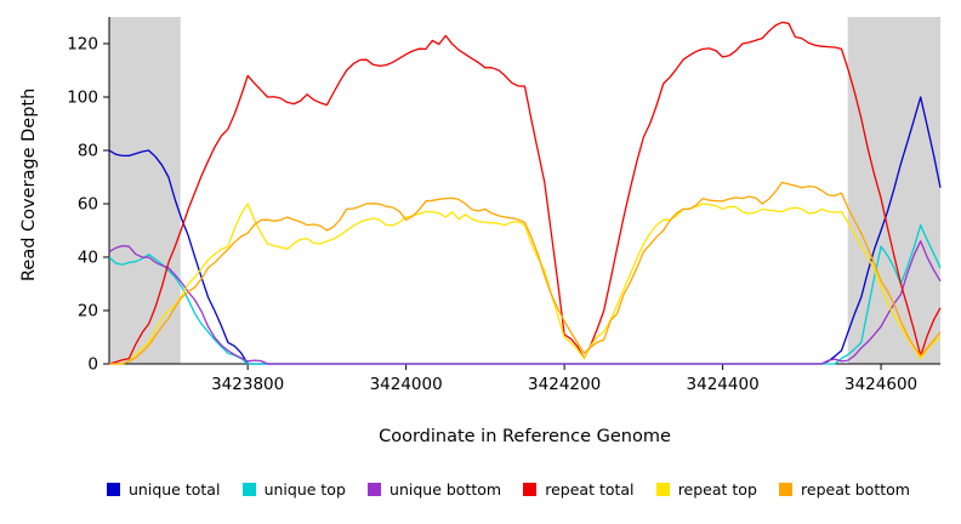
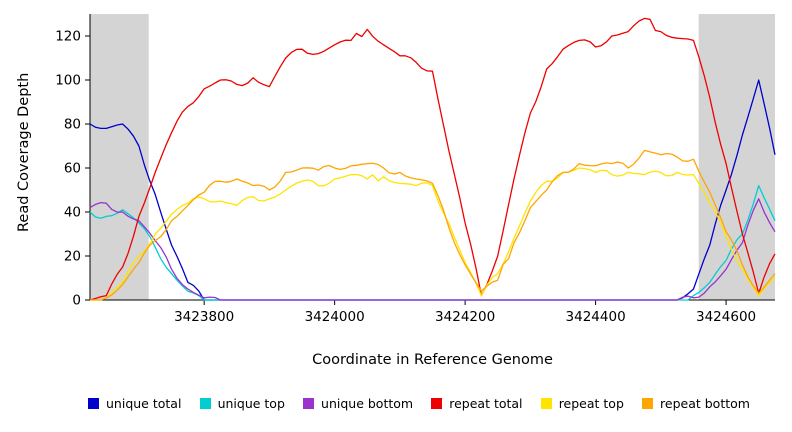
repeat total/3423800: 108 -> 96
repeat top/3423800: 60 -> 46
repeat bottom/3424000: 54 -> 60
repeat total/3424200: 11 -> 35
repeat top/3424200: 10 -> 17
unique top/3424600: 44 -> 18
